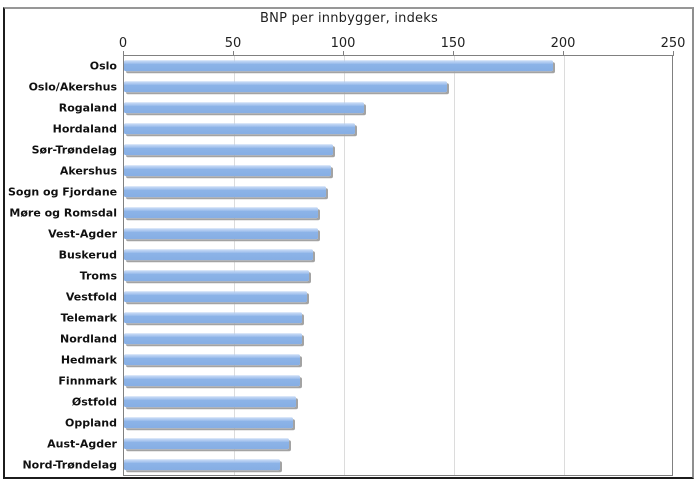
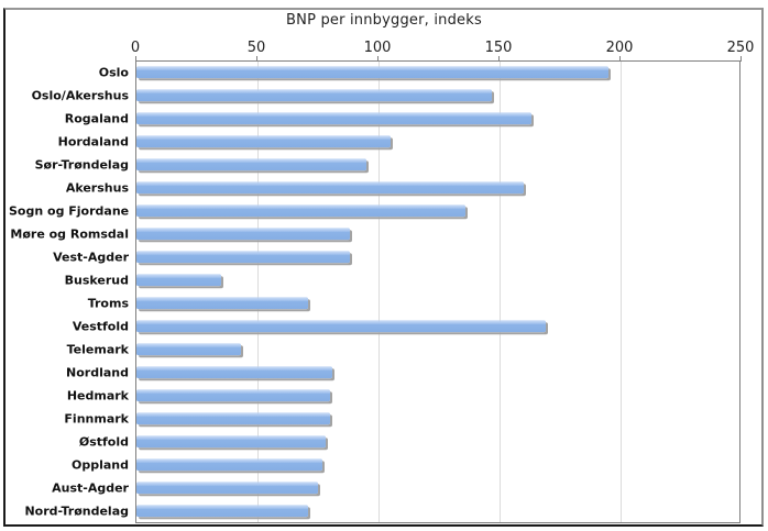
Rogaland: 109 -> 163
Akershus: 94 -> 160
Sogn og Fjordane: 92 -> 136
Buskerud: 86 -> 35
Troms: 84 -> 71
Vestfold: 83 -> 169
Telemark: 81 -> 43
